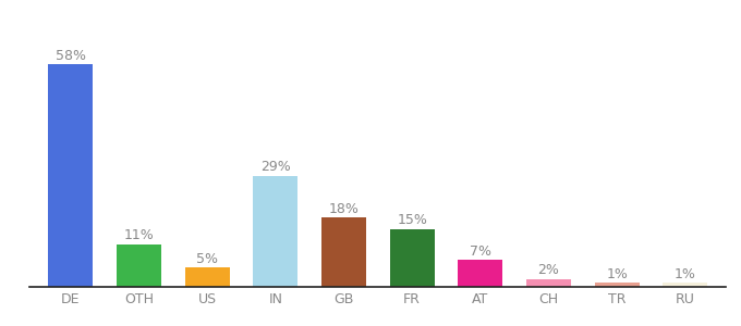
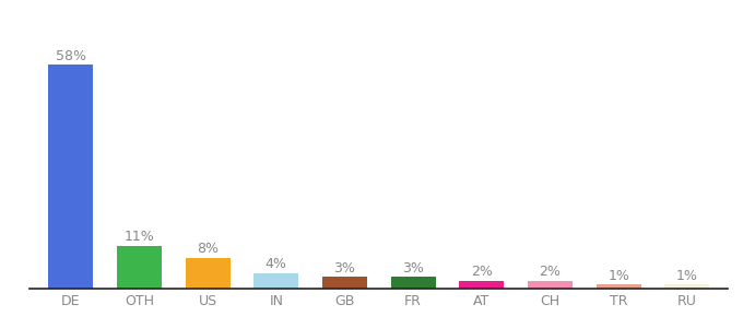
US: 5% -> 8%
IN: 29% -> 4%
GB: 18% -> 3%
FR: 15% -> 3%
AT: 7% -> 2%
